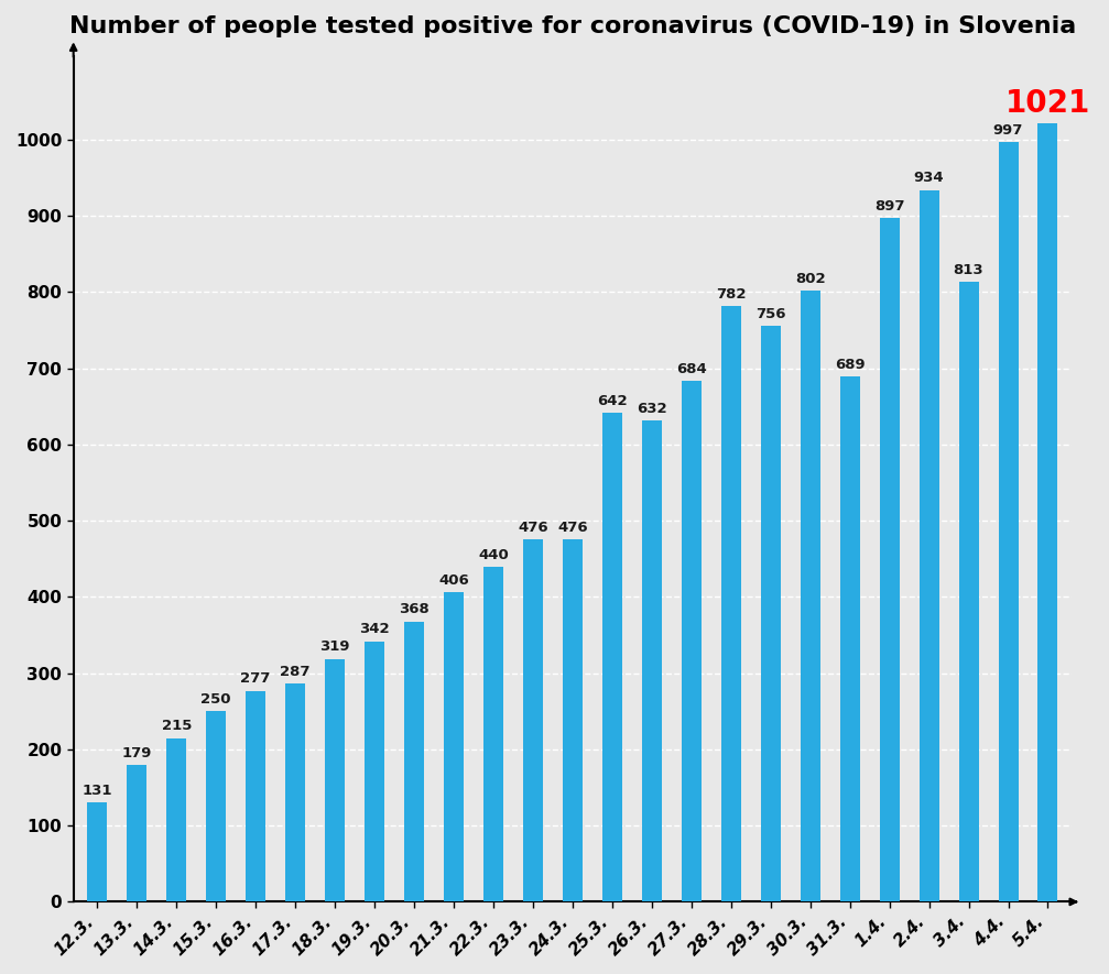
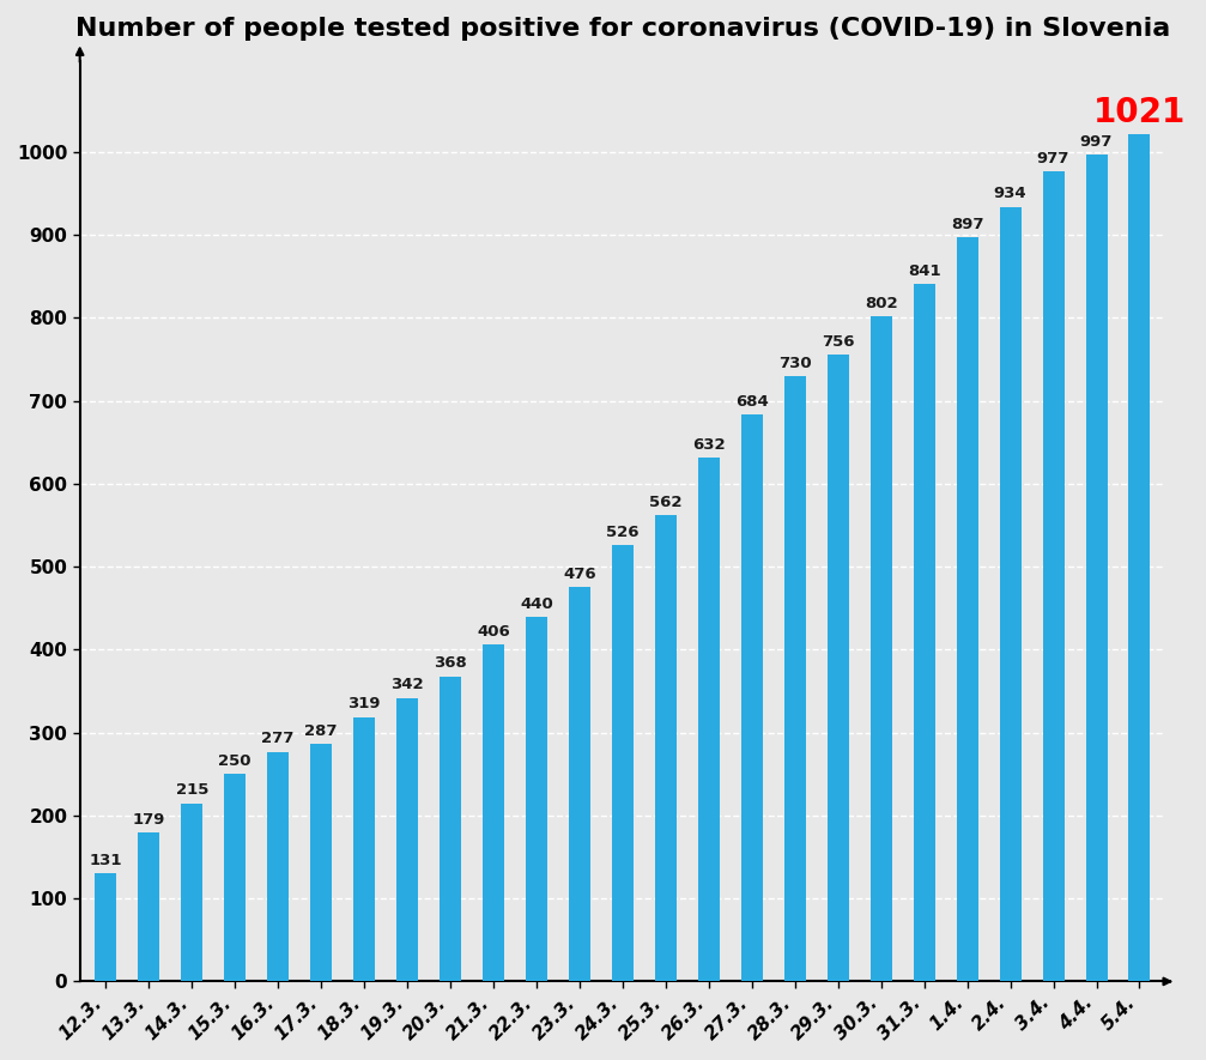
24.3.: 476 -> 526
25.3.: 642 -> 562
28.3.: 782 -> 730
31.3.: 689 -> 841
3.4.: 813 -> 977
